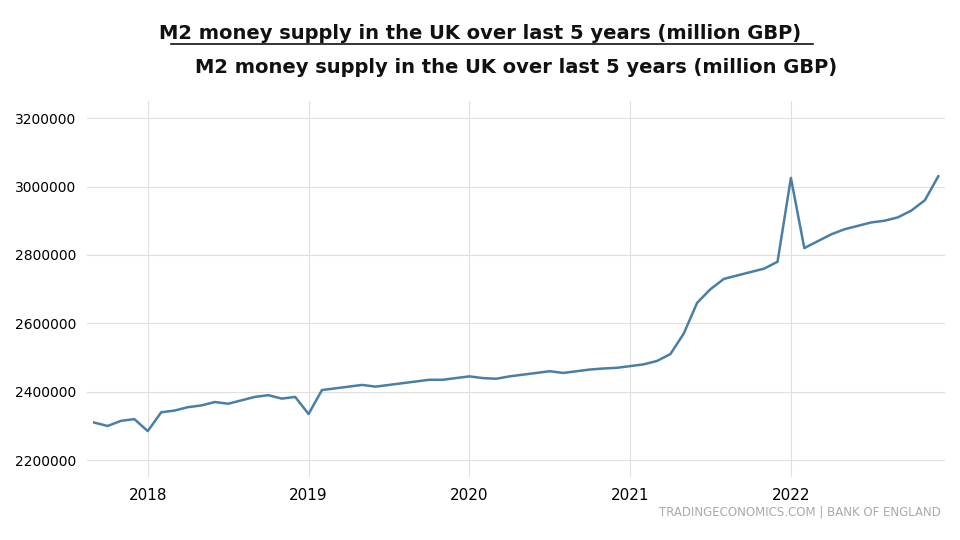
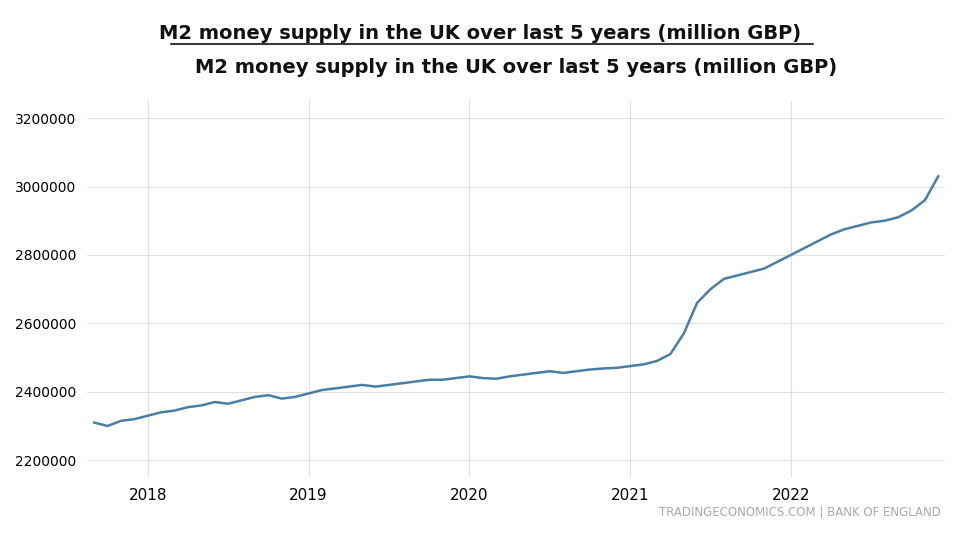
2018: 2285000 -> 2330000
2019: 2335000 -> 2395000
2022: 3025000 -> 2800000
